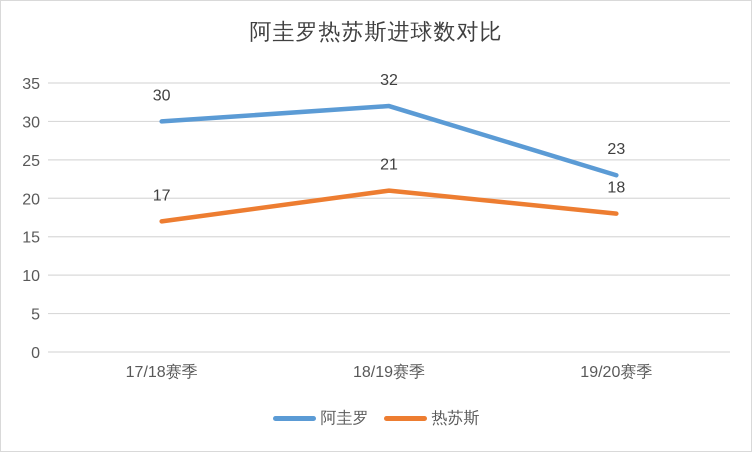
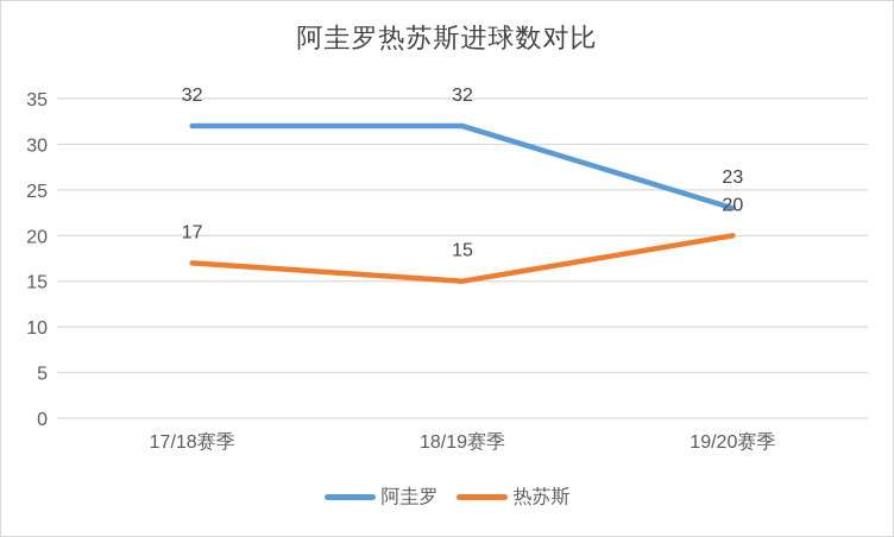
阿圭罗/17/18赛季: 30 -> 32
热苏斯/18/19赛季: 21 -> 15
热苏斯/19/20赛季: 18 -> 20
